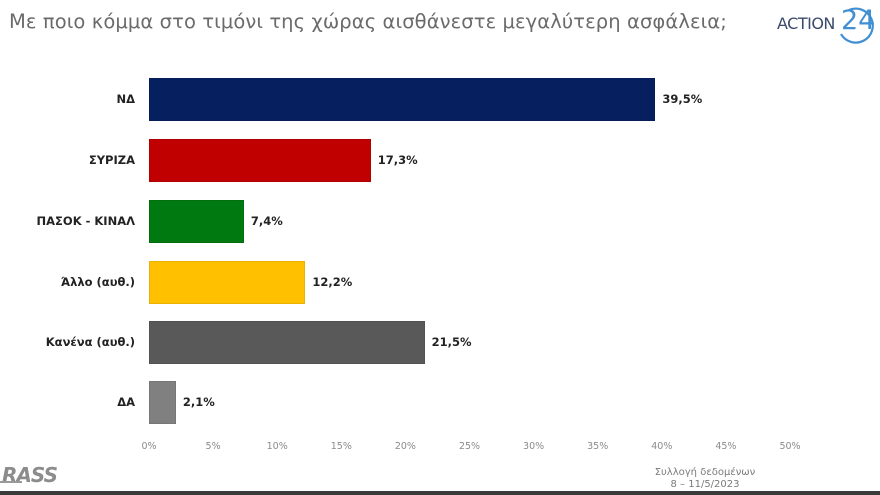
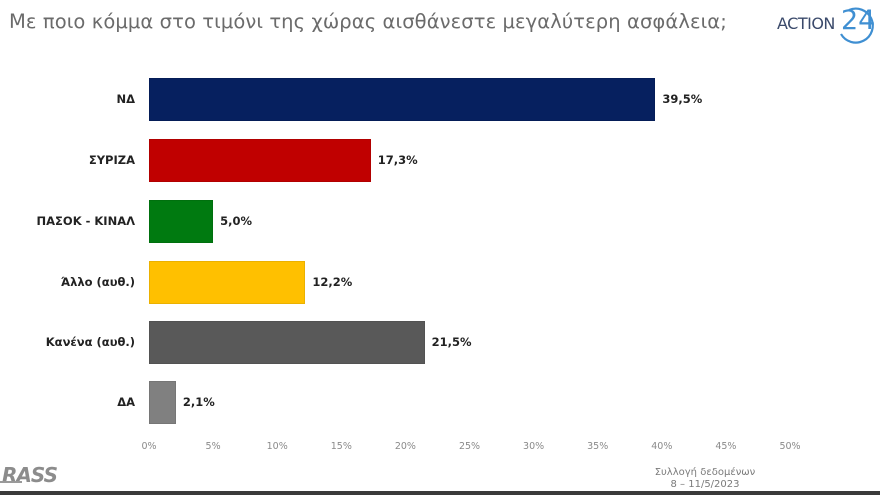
ΠΑΣΟΚ - ΚΙΝΑΛ: 7,4% -> 5,0%
